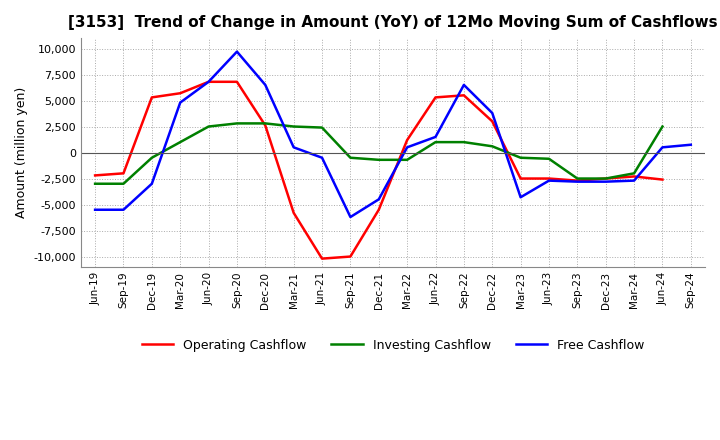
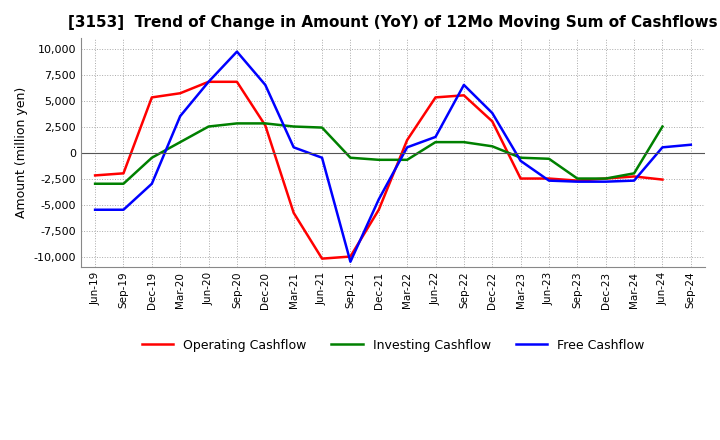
Free Cashflow/Mar-20: 4,800 -> 3,500
Free Cashflow/Sep-21: -6,200 -> -10,500
Free Cashflow/Mar-23: -4,300 -> -800
